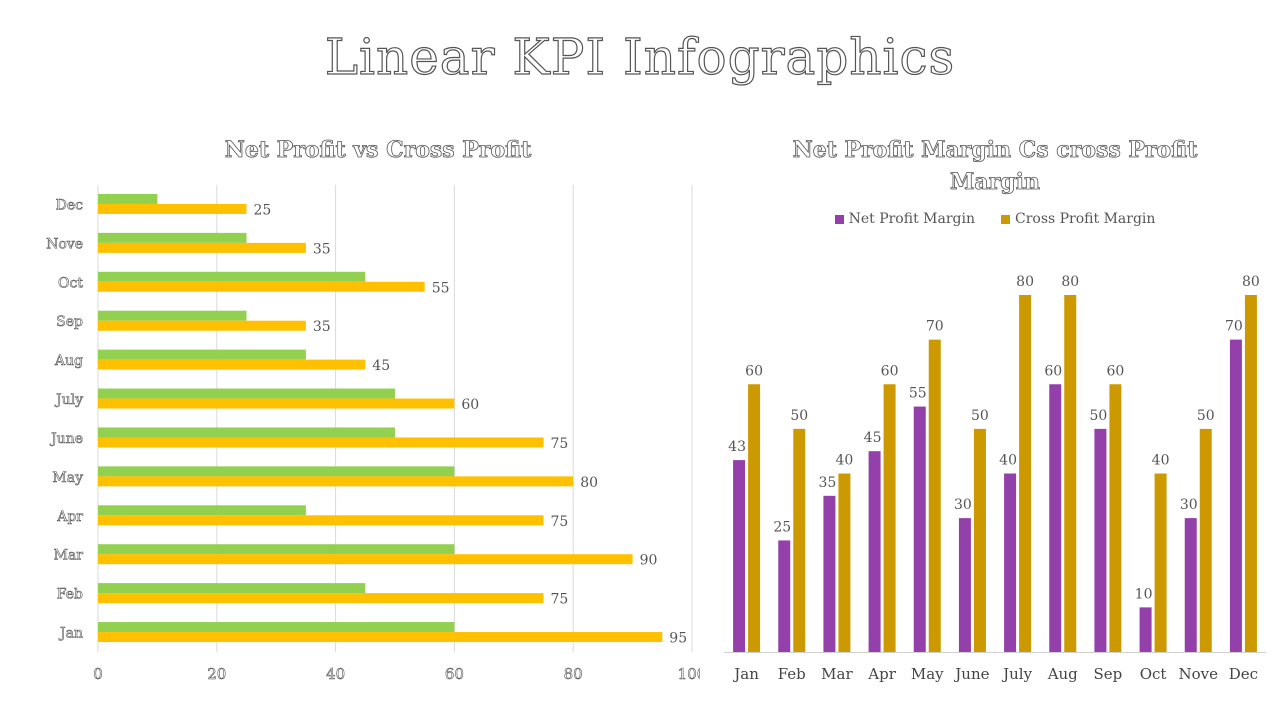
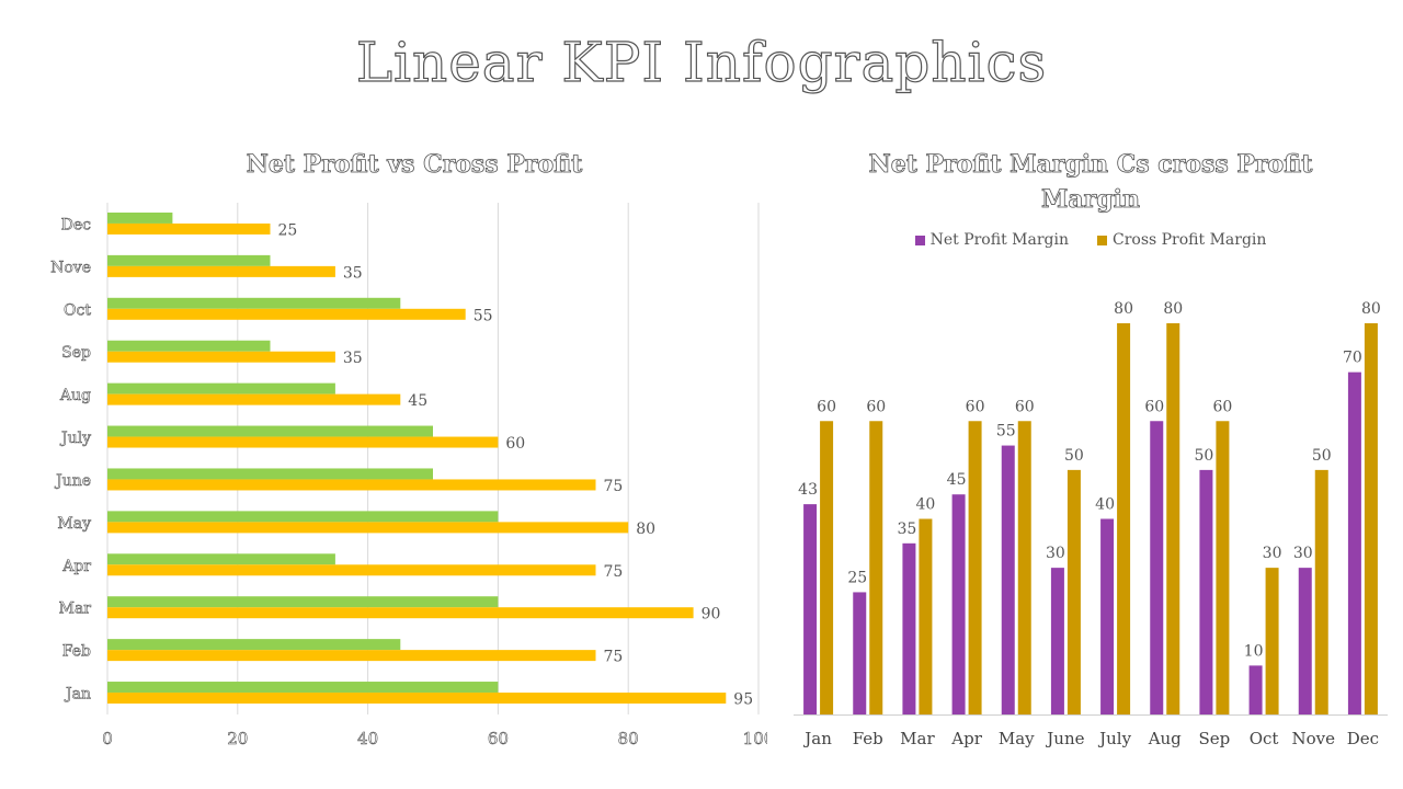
Net Profit Margin Cs cross Profit Margin/Cross Profit Margin/Feb: 50 -> 60
Net Profit Margin Cs cross Profit Margin/Cross Profit Margin/May: 70 -> 60
Net Profit Margin Cs cross Profit Margin/Cross Profit Margin/Oct: 40 -> 30
